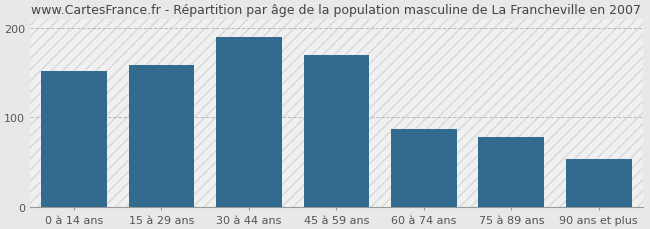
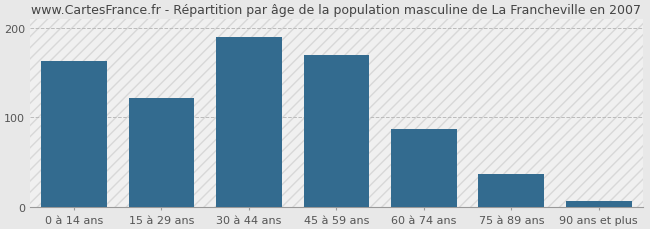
0 à 14 ans: 152 -> 163
15 à 29 ans: 158 -> 122
75 à 89 ans: 78 -> 37
90 ans et plus: 54 -> 7
